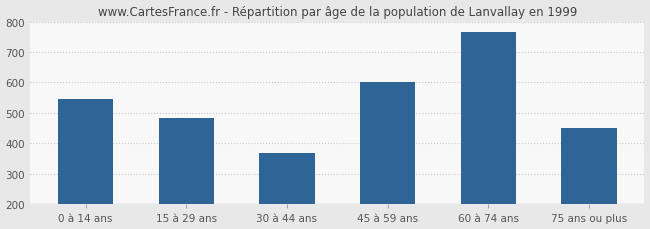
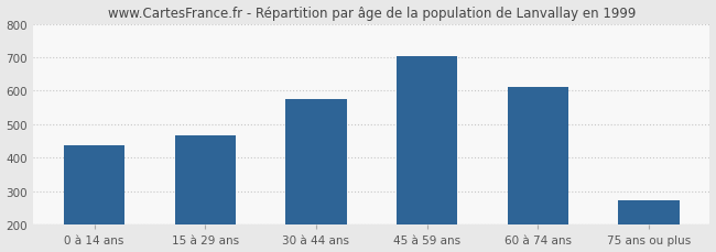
0 à 14 ans: 545 -> 437
15 à 29 ans: 485 -> 467
30 à 44 ans: 370 -> 575
45 à 59 ans: 600 -> 703
60 à 74 ans: 765 -> 612
75 ans ou plus: 450 -> 273
